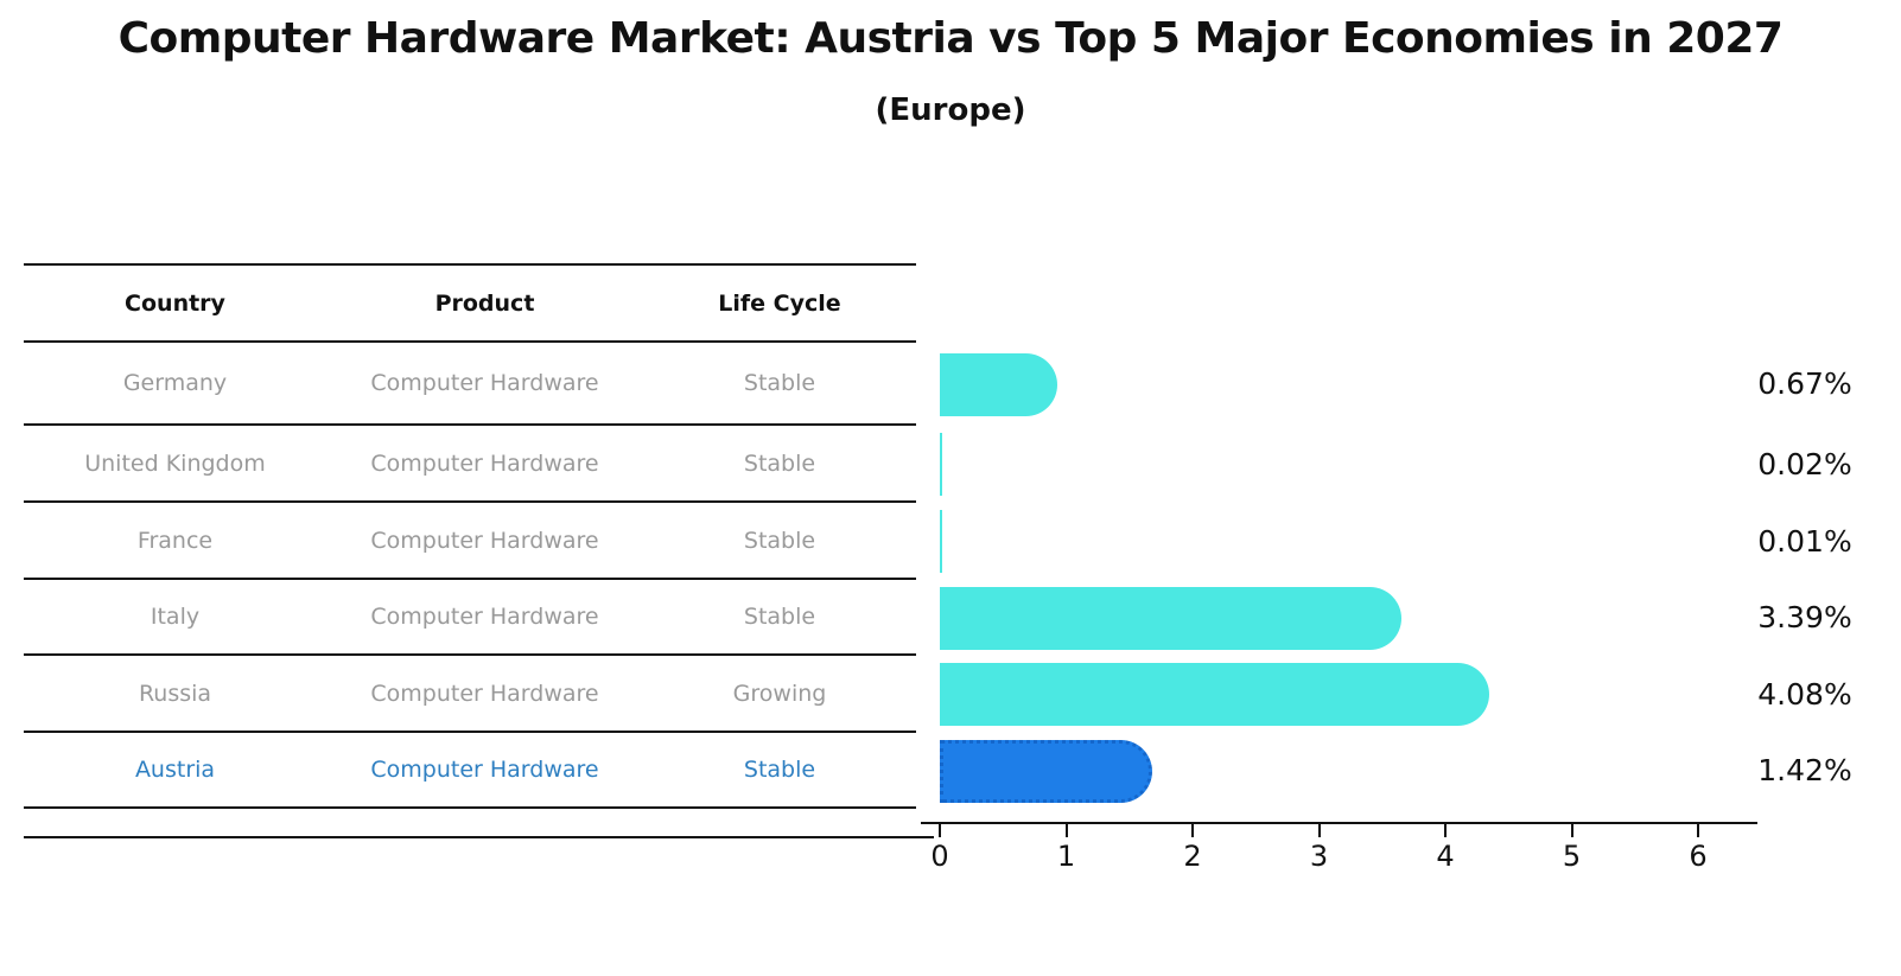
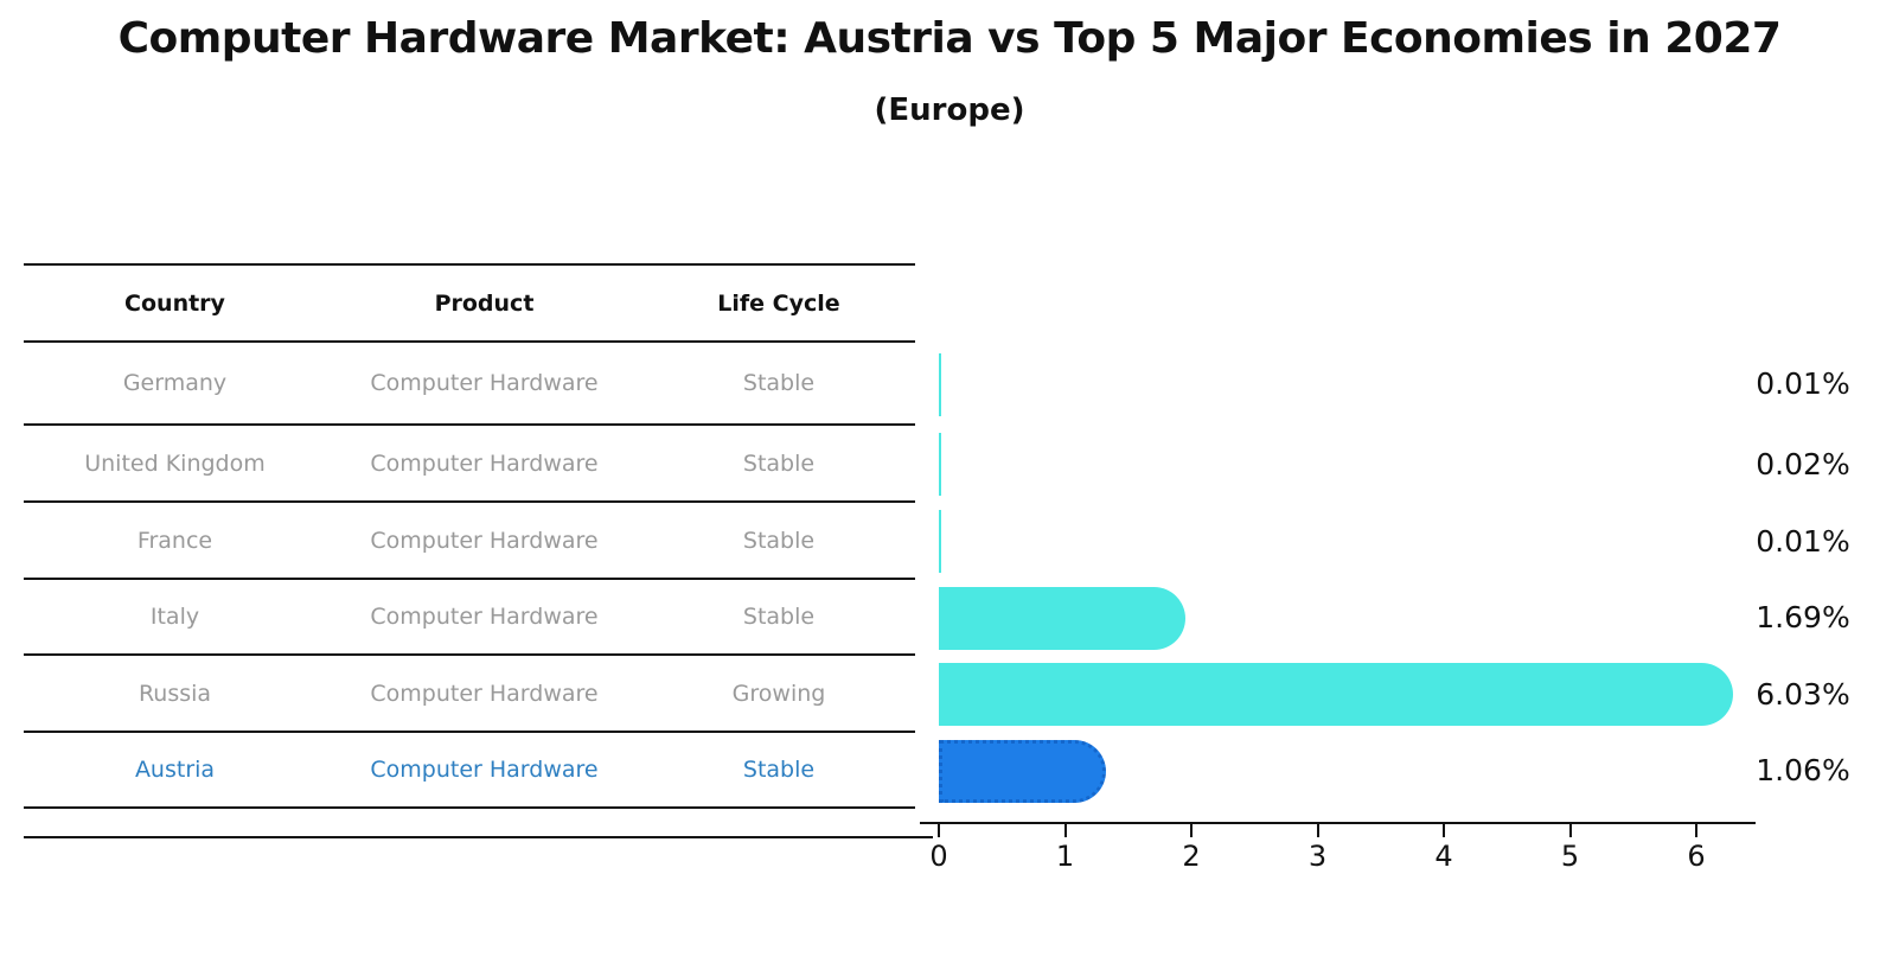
Germany: 0.67% -> 0.01%
Italy: 3.39% -> 1.69%
Russia: 4.08% -> 6.03%
Austria: 1.42% -> 1.06%
